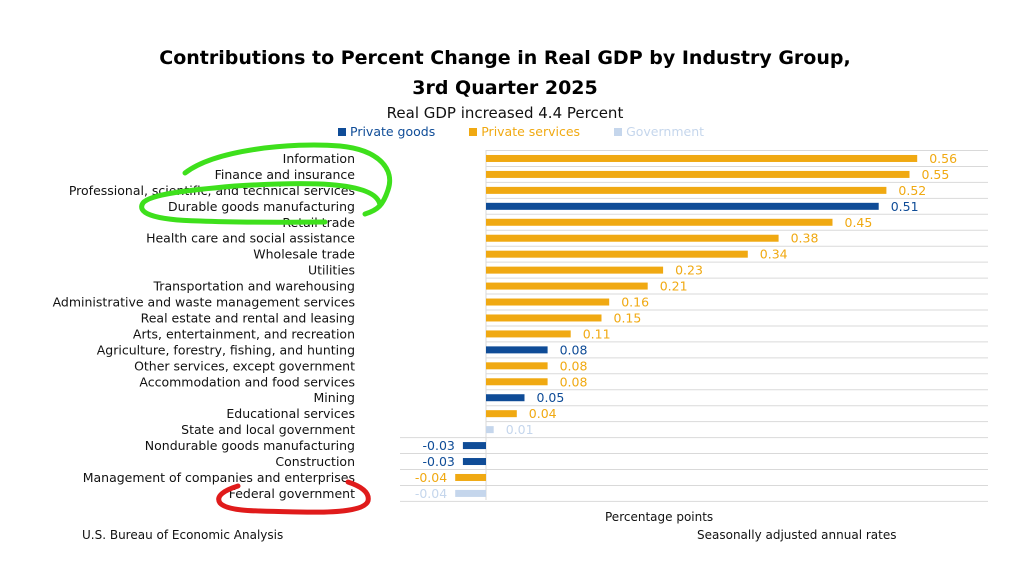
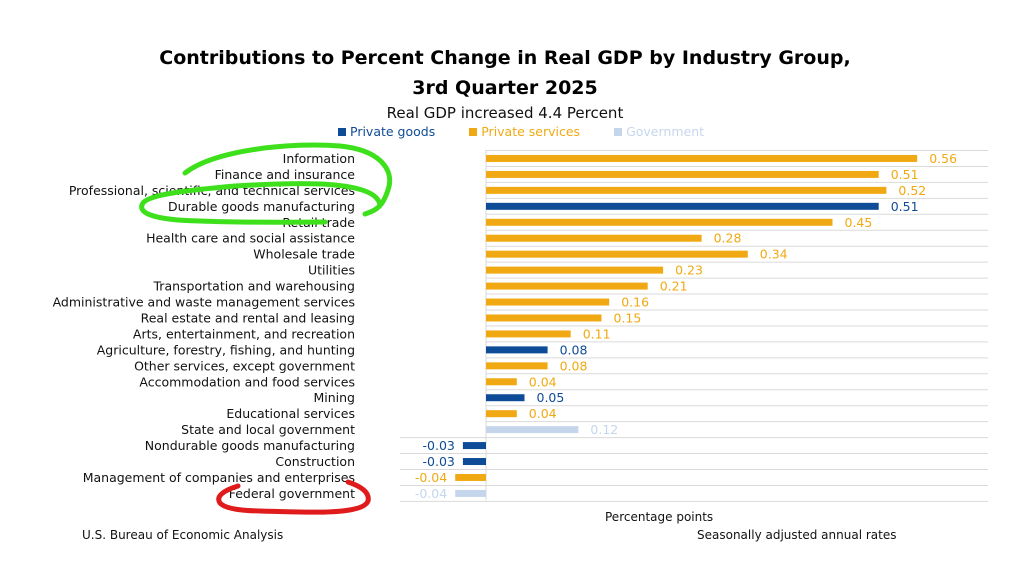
Finance and insurance: 0.55 -> 0.51
Health care and social assistance: 0.38 -> 0.28
Accommodation and food services: 0.08 -> 0.04
State and local government: 0.01 -> 0.12
